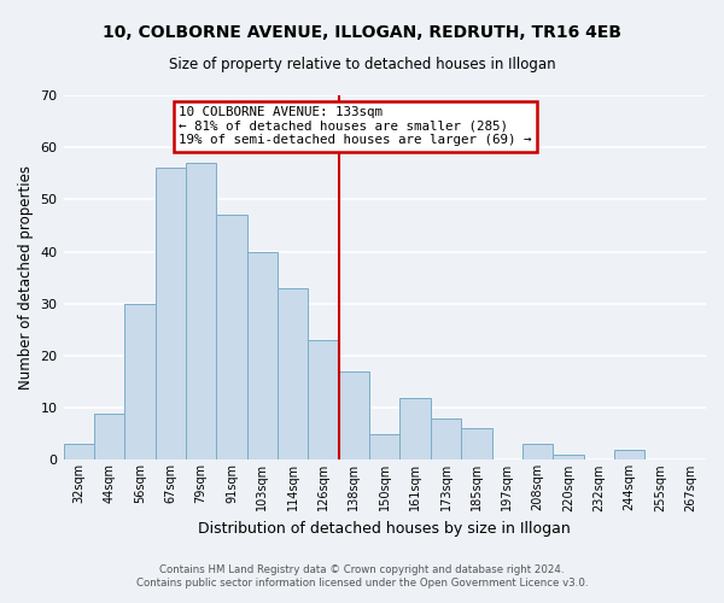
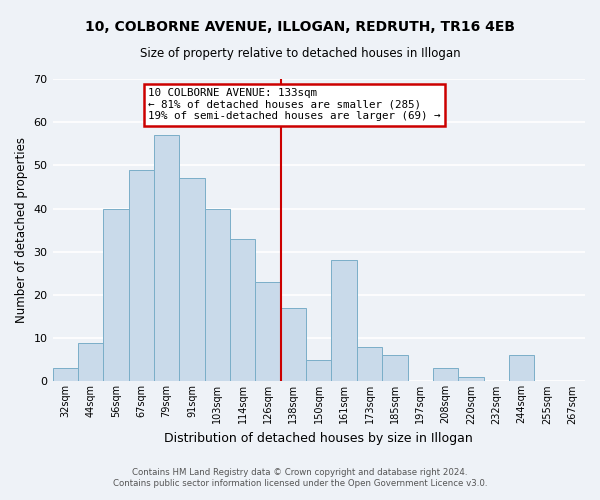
56sqm: 30 -> 40
67sqm: 56 -> 49
161sqm: 12 -> 28
244sqm: 2 -> 6
